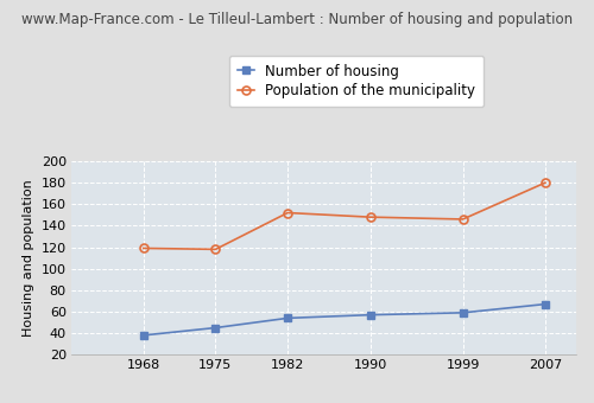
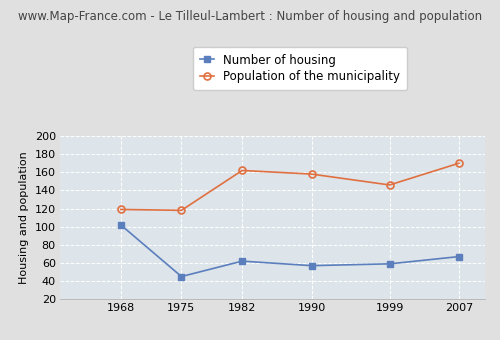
Number of housing/1968: 38 -> 102
Number of housing/1982: 54 -> 62
Population of the municipality/1982: 152 -> 162
Population of the municipality/1990: 148 -> 158
Population of the municipality/2007: 180 -> 170
